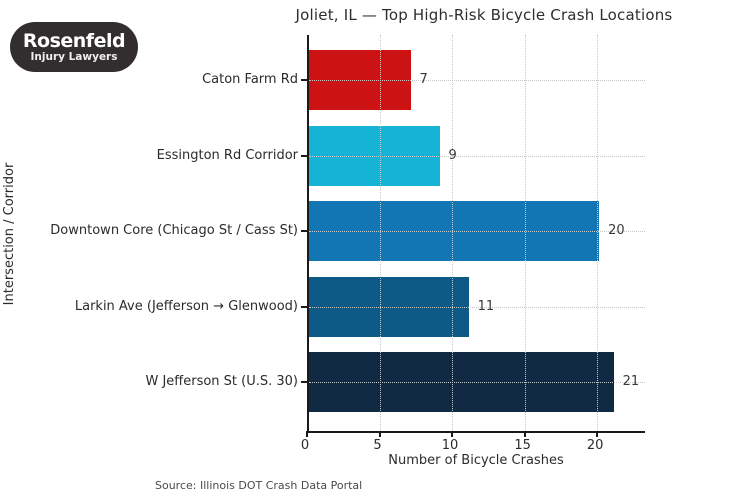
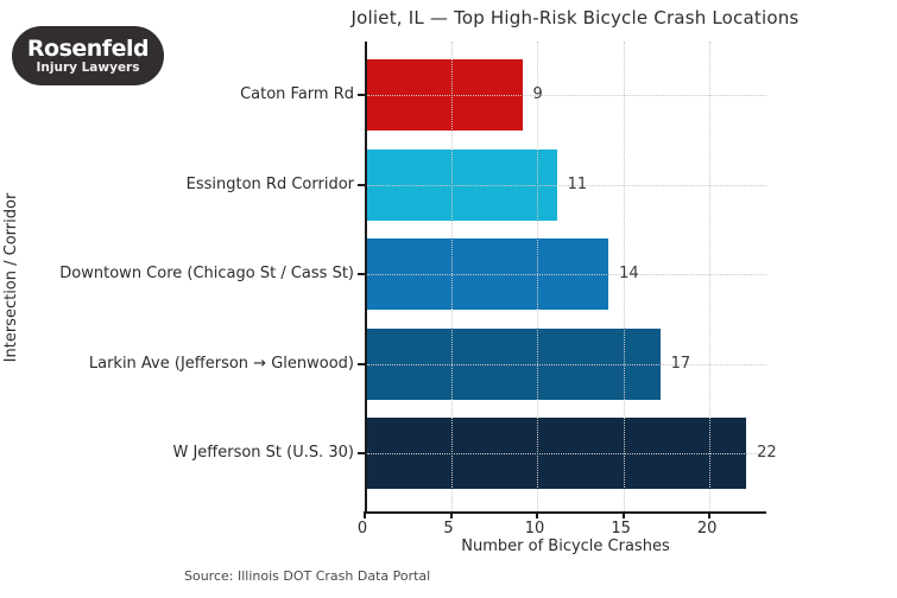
Caton Farm Rd: 7 -> 9
Essington Rd Corridor: 9 -> 11
Downtown Core (Chicago St / Cass St): 20 -> 14
Larkin Ave (Jefferson → Glenwood): 11 -> 17
W Jefferson St (U.S. 30): 21 -> 22
